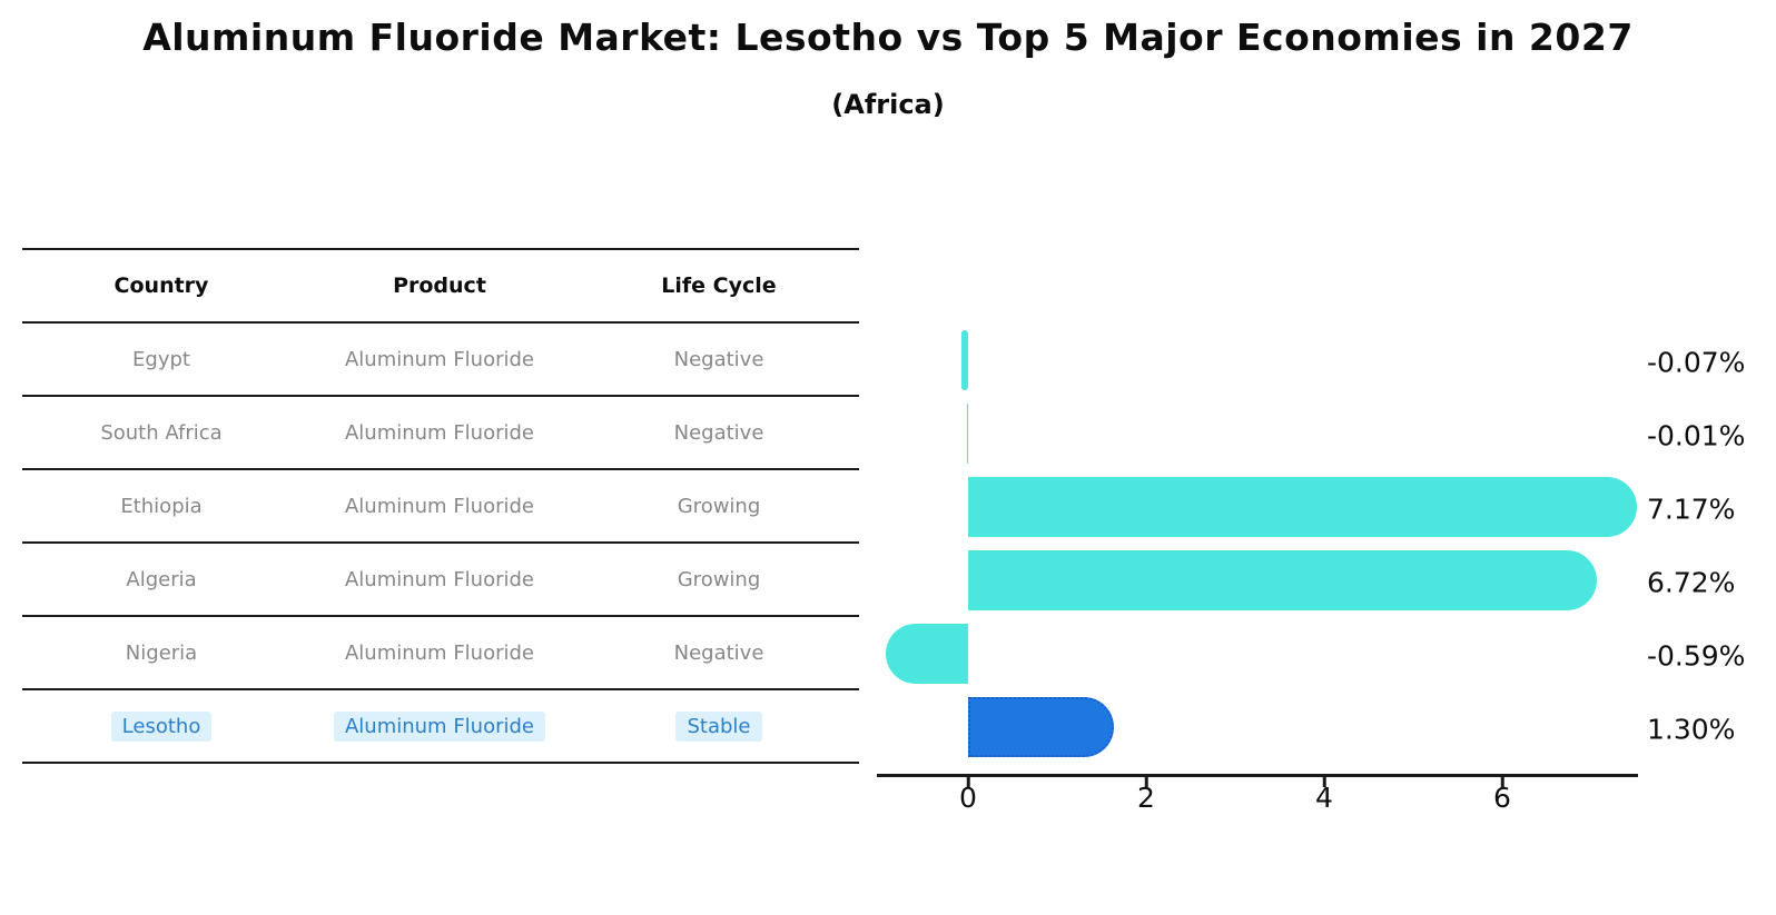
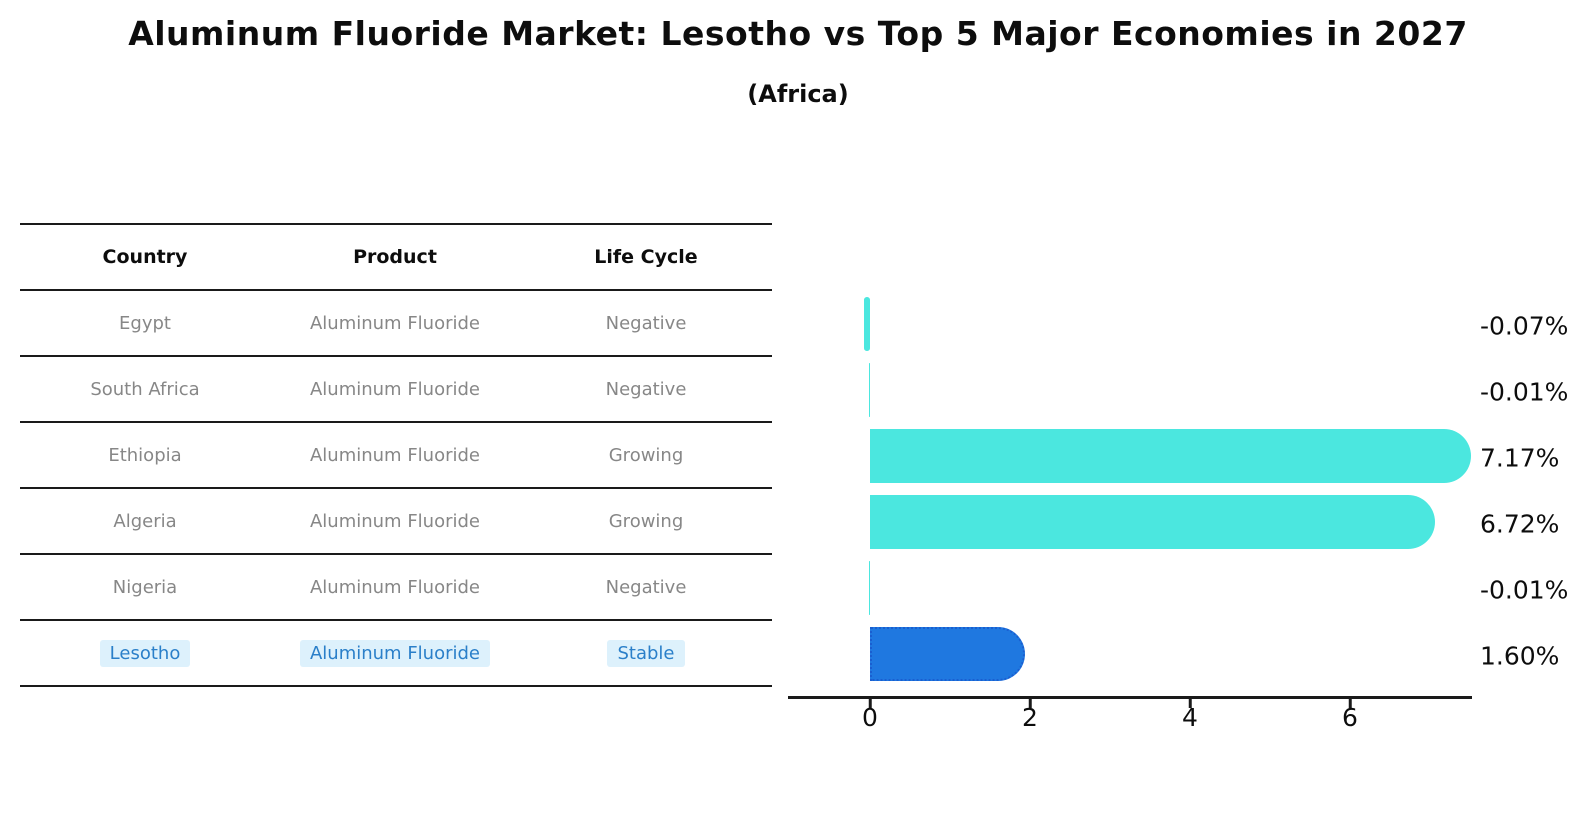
Nigeria: -0.59% -> -0.01%
Lesotho: 1.30% -> 1.60%
